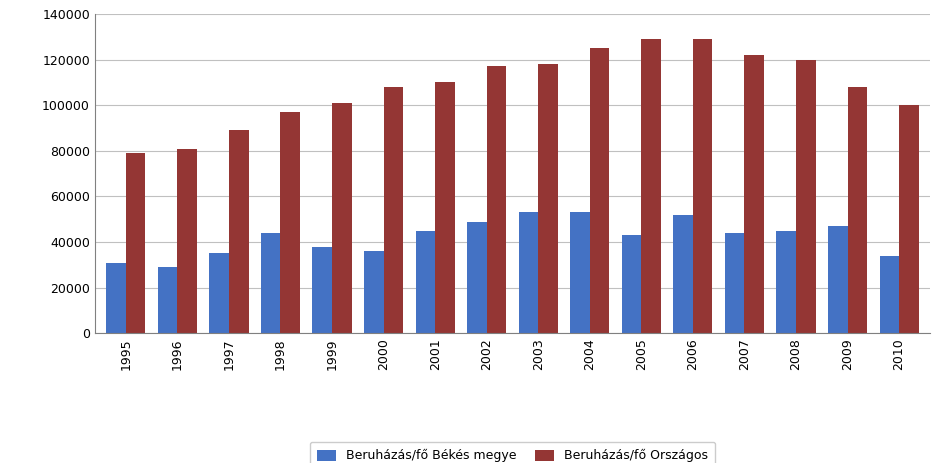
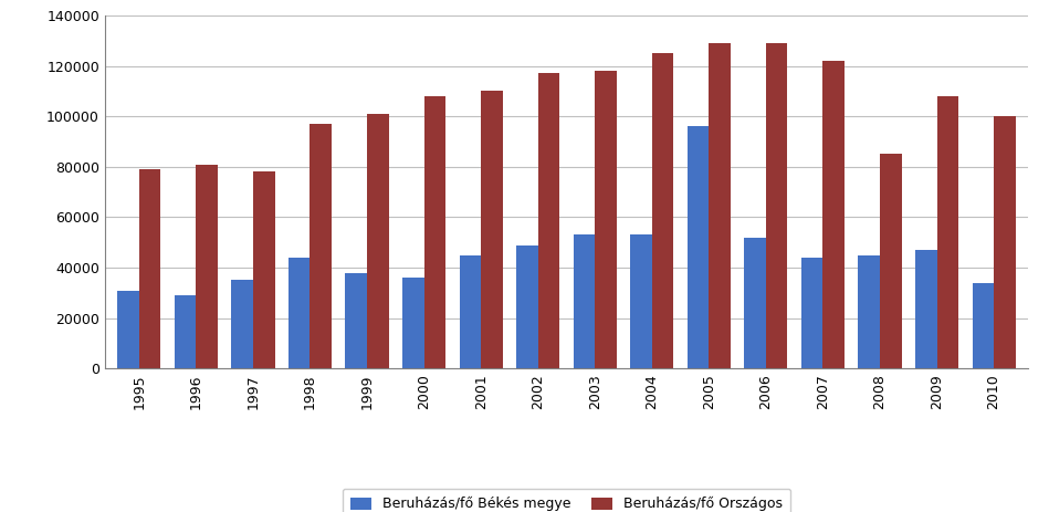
Beruházás/fő Országos/1997: 89000 -> 78000
Beruházás/fő Békés megye/2005: 43000 -> 96000
Beruházás/fő Országos/2008: 120000 -> 85000
